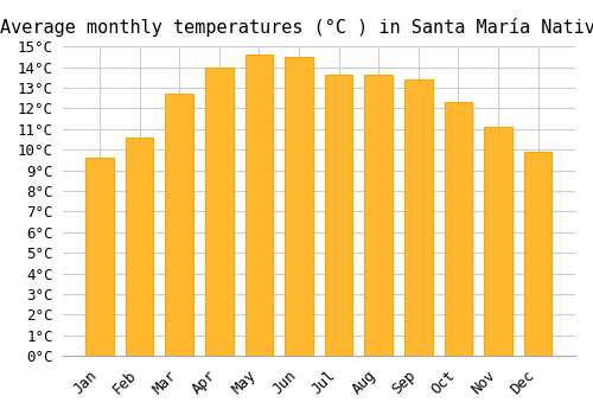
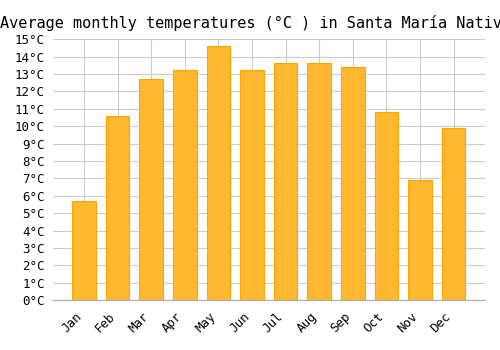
Jan: 9.6°C -> 5.7°C
Apr: 14.0°C -> 13.2°C
Jun: 14.5°C -> 13.2°C
Oct: 12.3°C -> 10.8°C
Nov: 11.1°C -> 6.9°C
